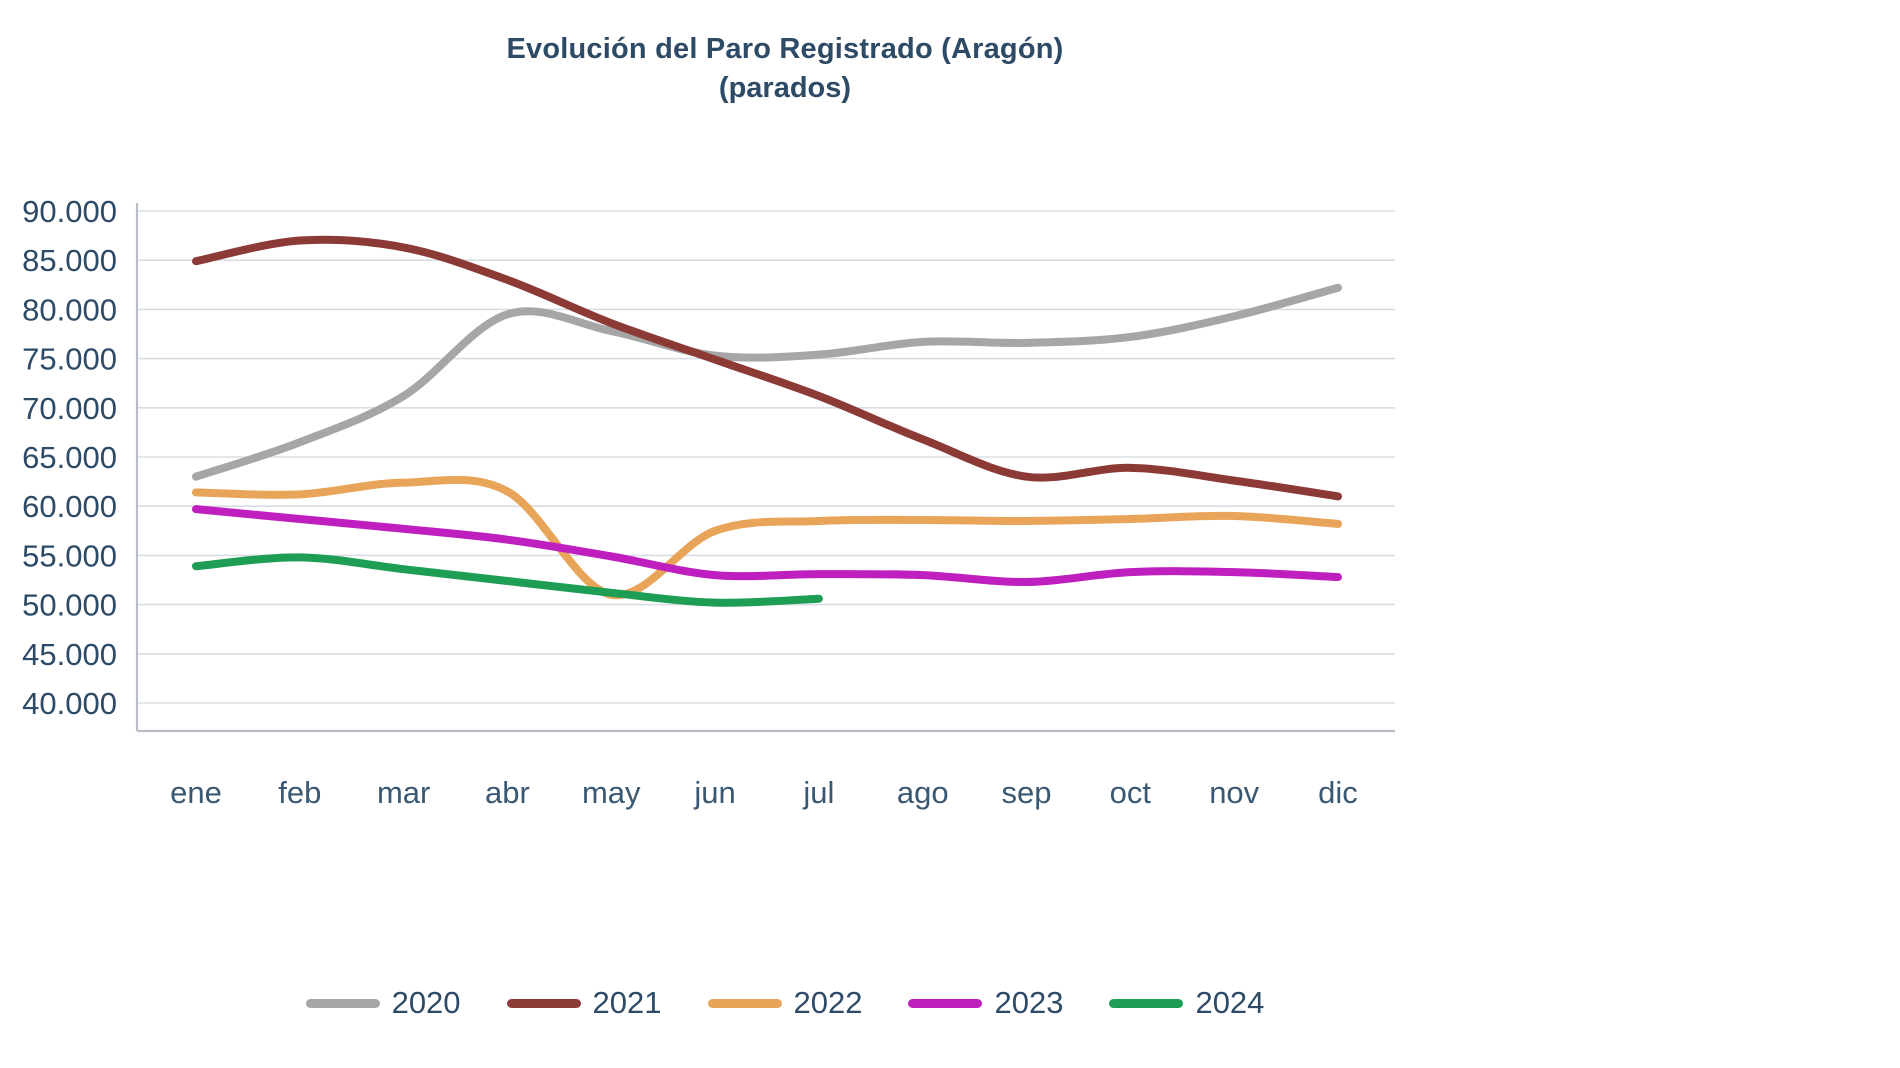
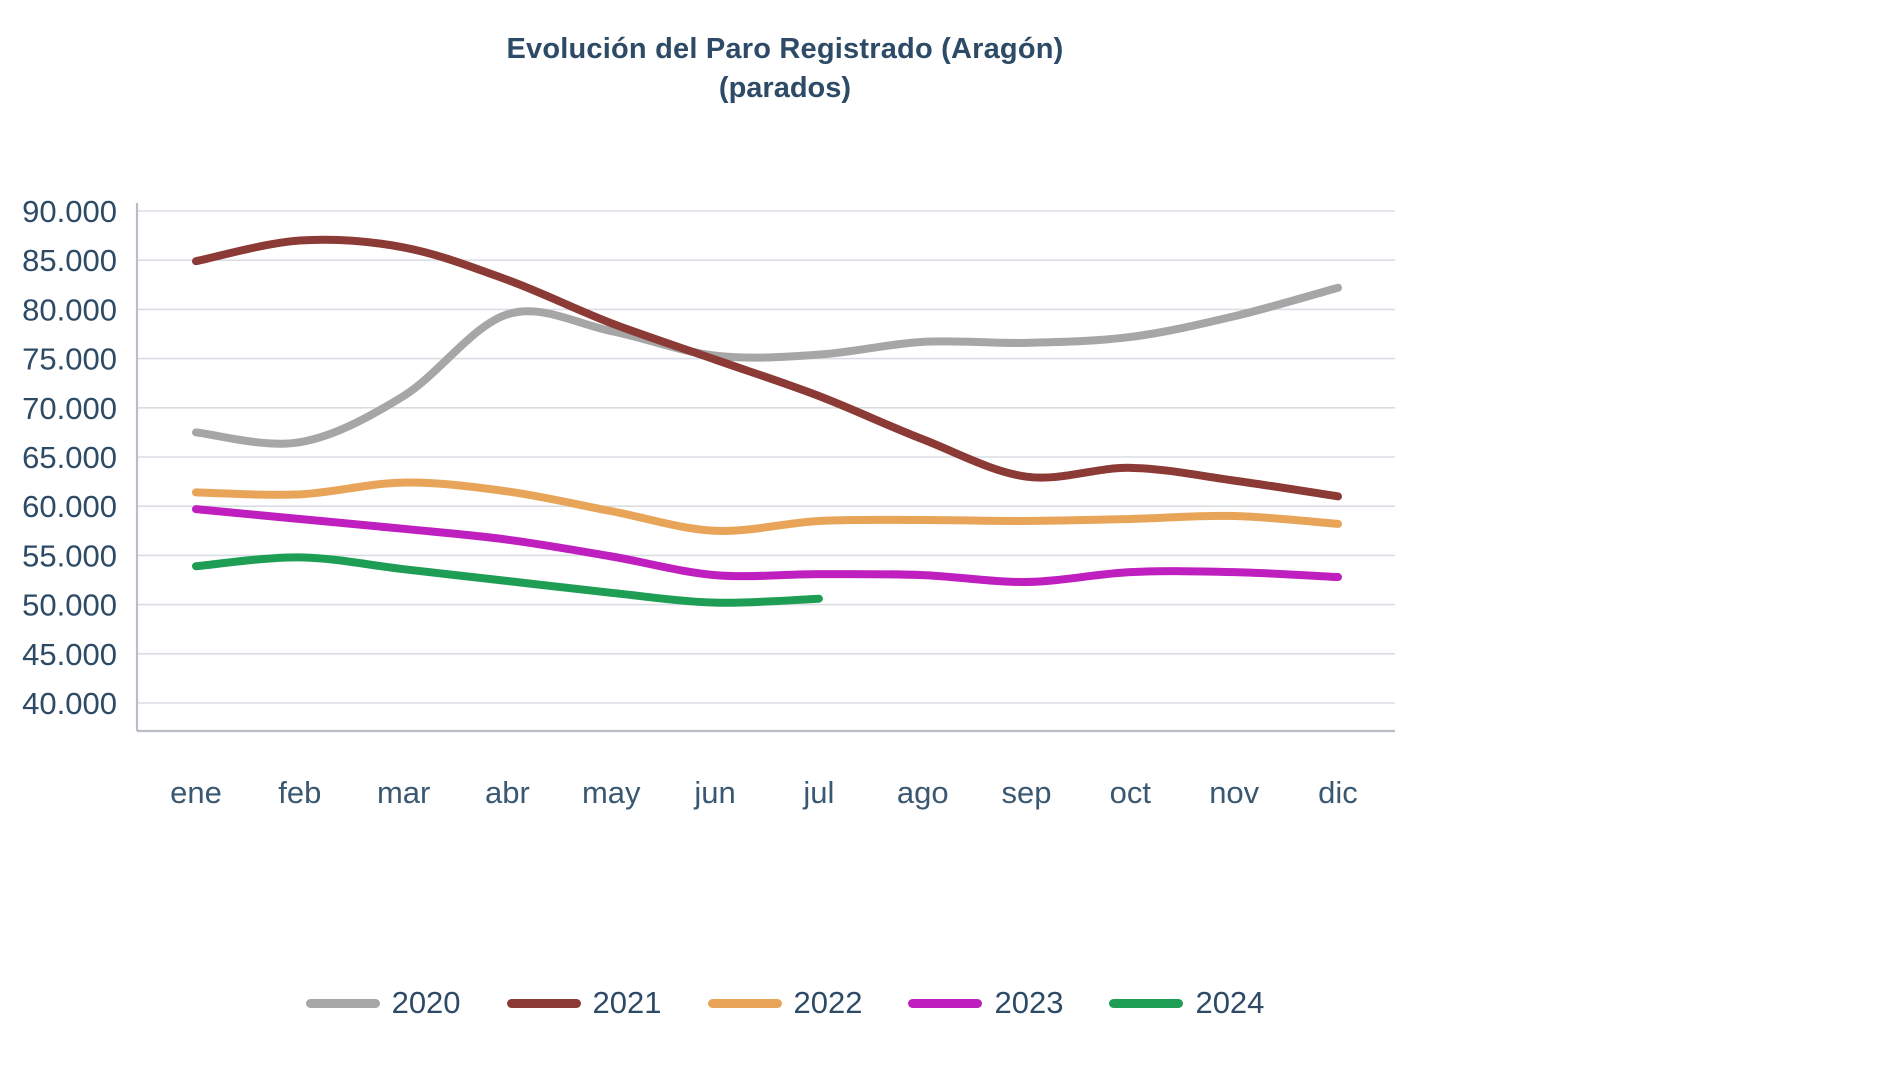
2020/ene: 63000 -> 68000
2022/may: 51000 -> 60000
